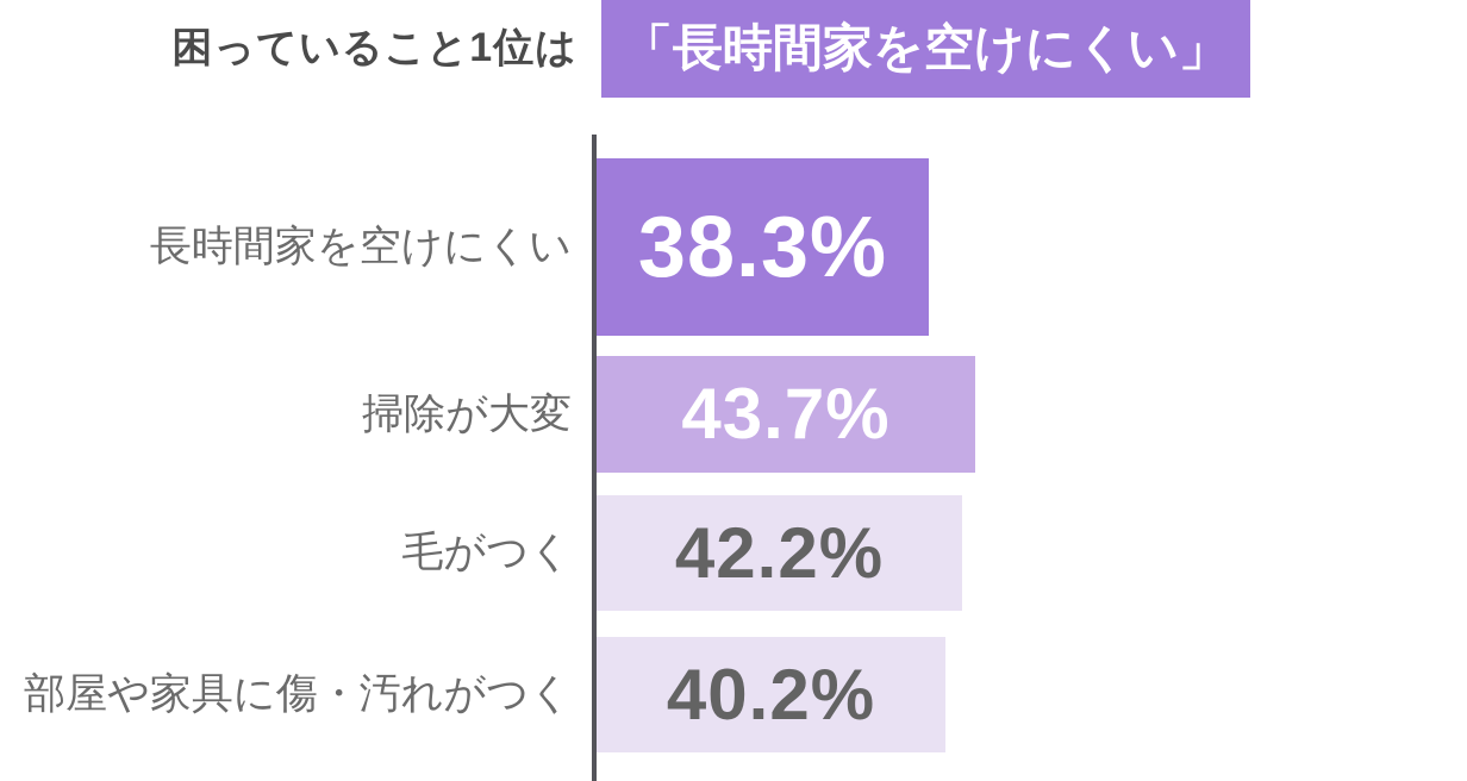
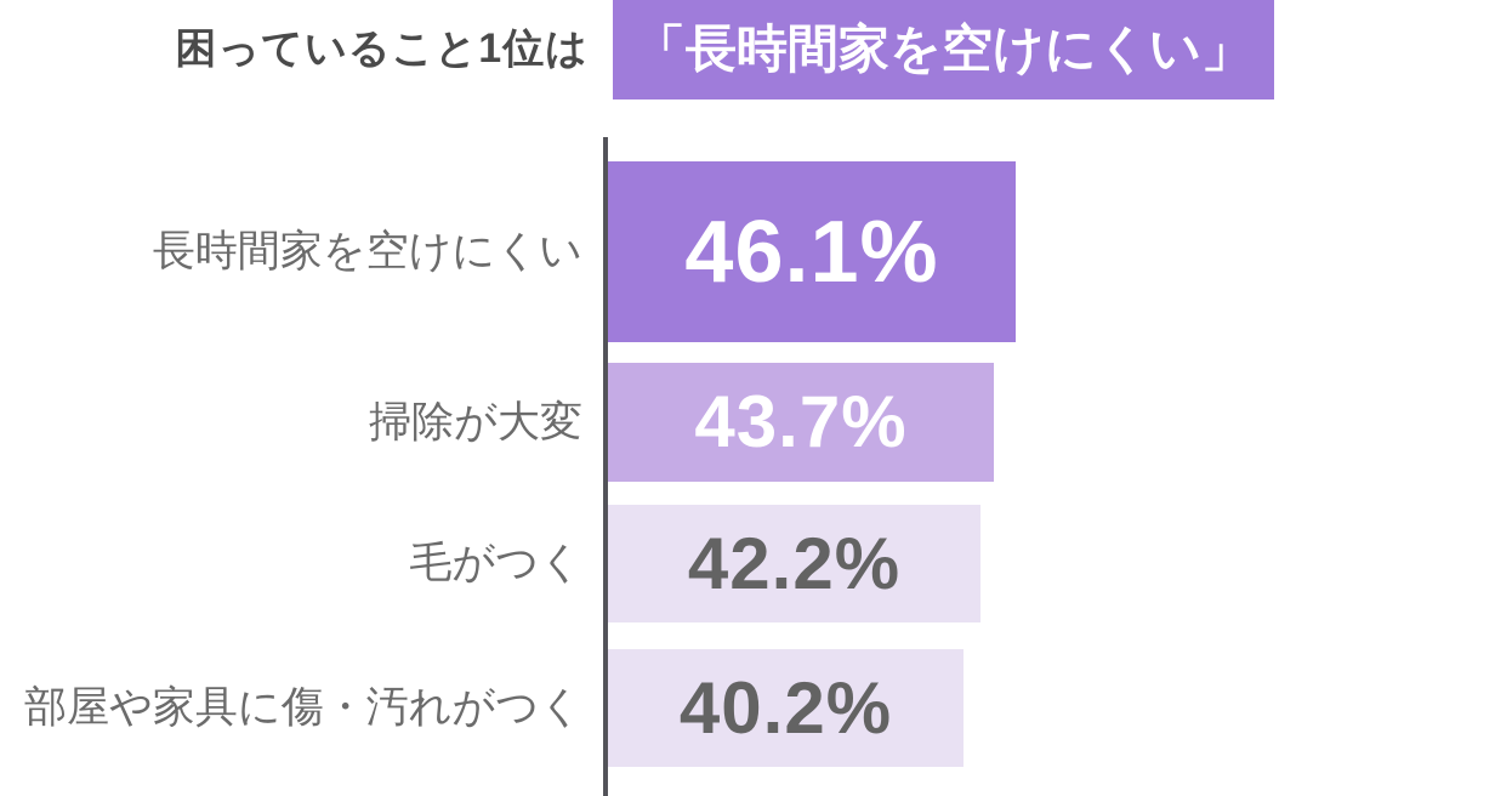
長時間家を空けにくい: 38.3% -> 46.1%
